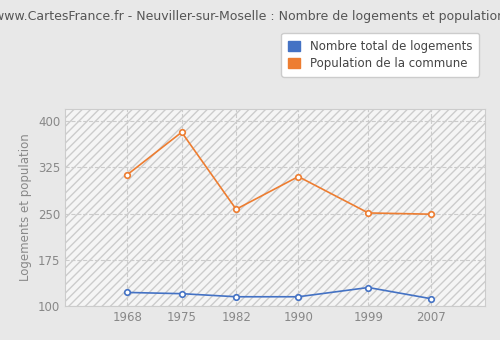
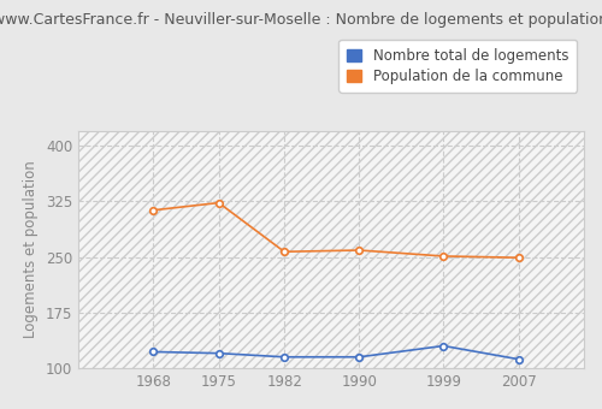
Population de la commune/1975: 382 -> 323
Population de la commune/1990: 310 -> 259
